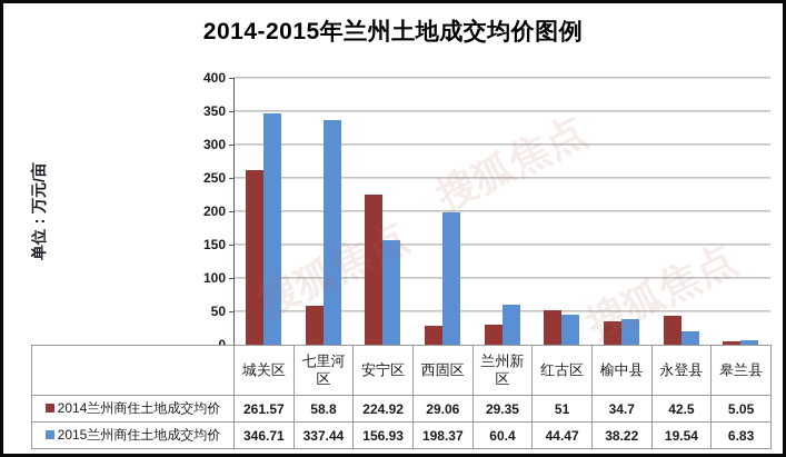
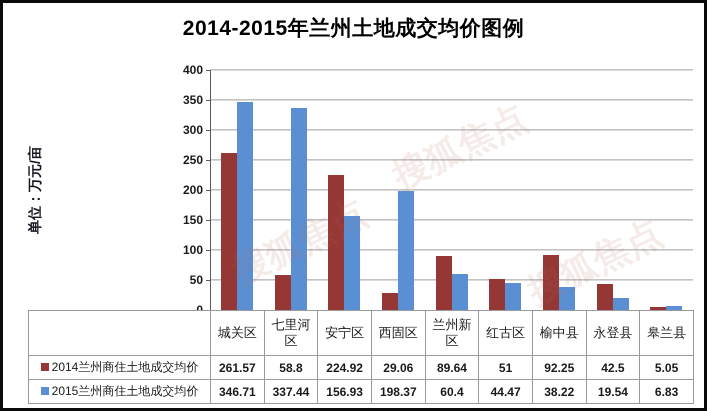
2014兰州商住土地成交均价/兰州新区: 29.35 -> 89.64
2014兰州商住土地成交均价/榆中县: 34.7 -> 92.25
